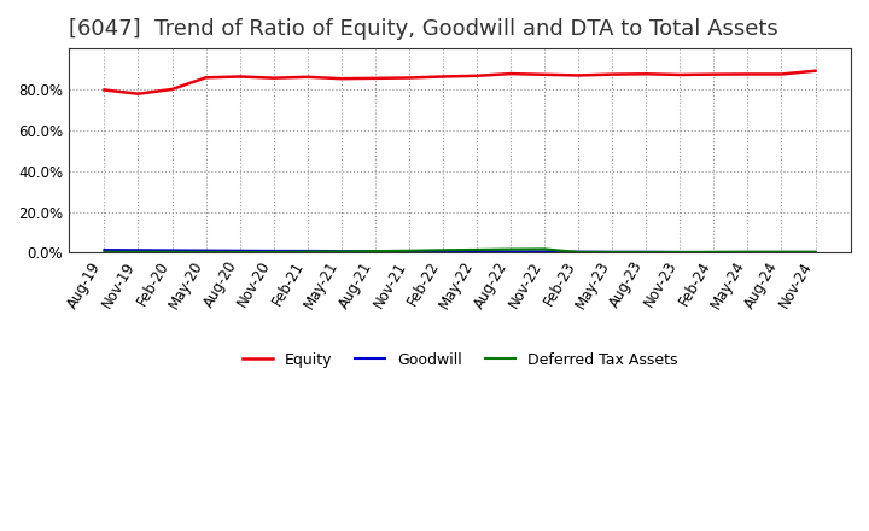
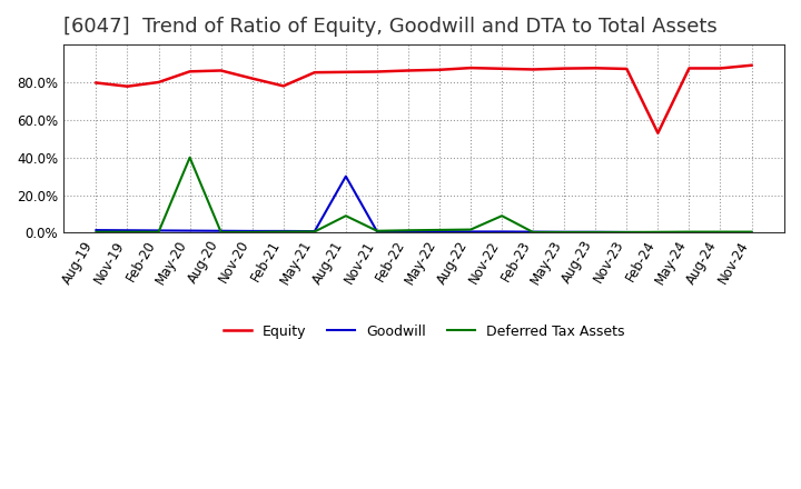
Deferred Tax Assets/May-20: 0% -> 40%
Equity/Nov-20: 85% -> 82%
Equity/Feb-21: 86% -> 78%
Goodwill/Aug-21: 1% -> 30%
Deferred Tax Assets/Aug-21: 1% -> 9%
Deferred Tax Assets/Nov-22: 2% -> 9%
Equity/Feb-24: 87% -> 53%
